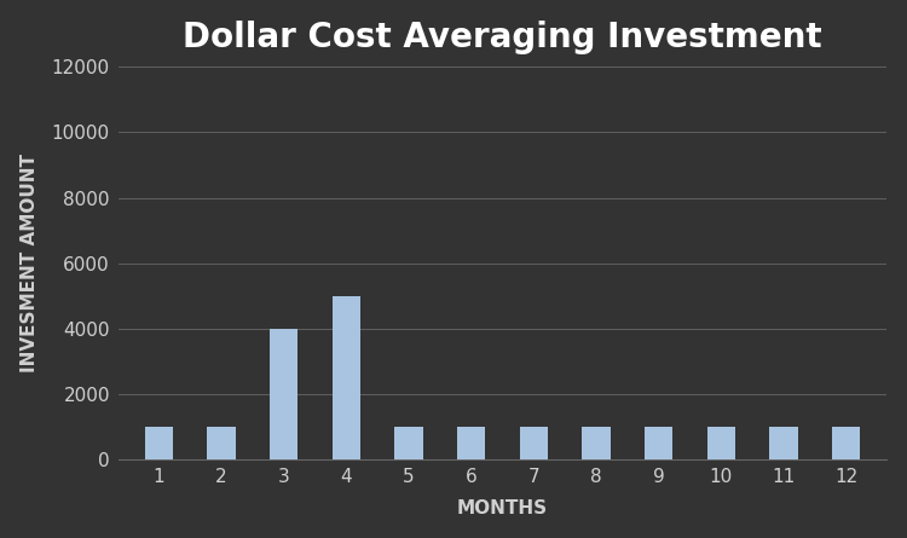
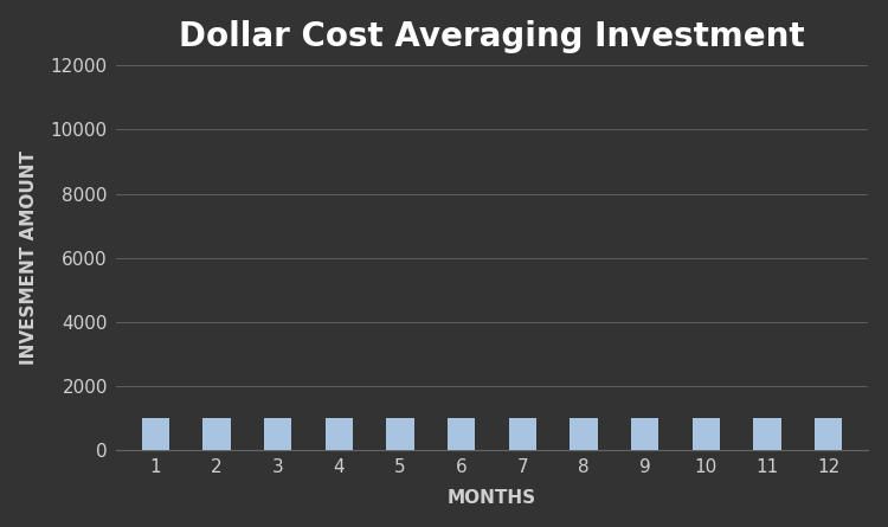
3: 4000 -> 1000
4: 5000 -> 1000
